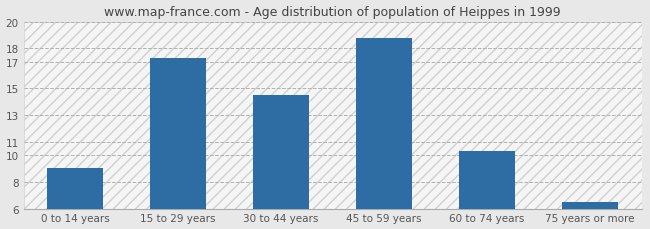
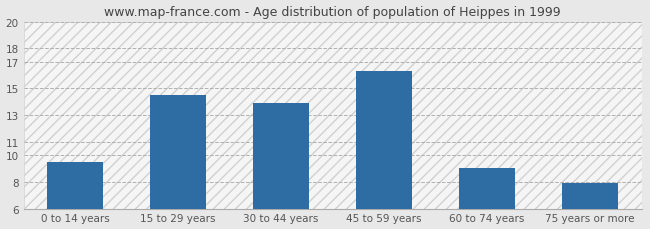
0 to 14 years: 9.0 -> 9.5
15 to 29 years: 17.3 -> 14.5
30 to 44 years: 14.5 -> 13.9
45 to 59 years: 18.8 -> 16.3
60 to 74 years: 10.3 -> 9.0
75 years or more: 6.5 -> 7.9
